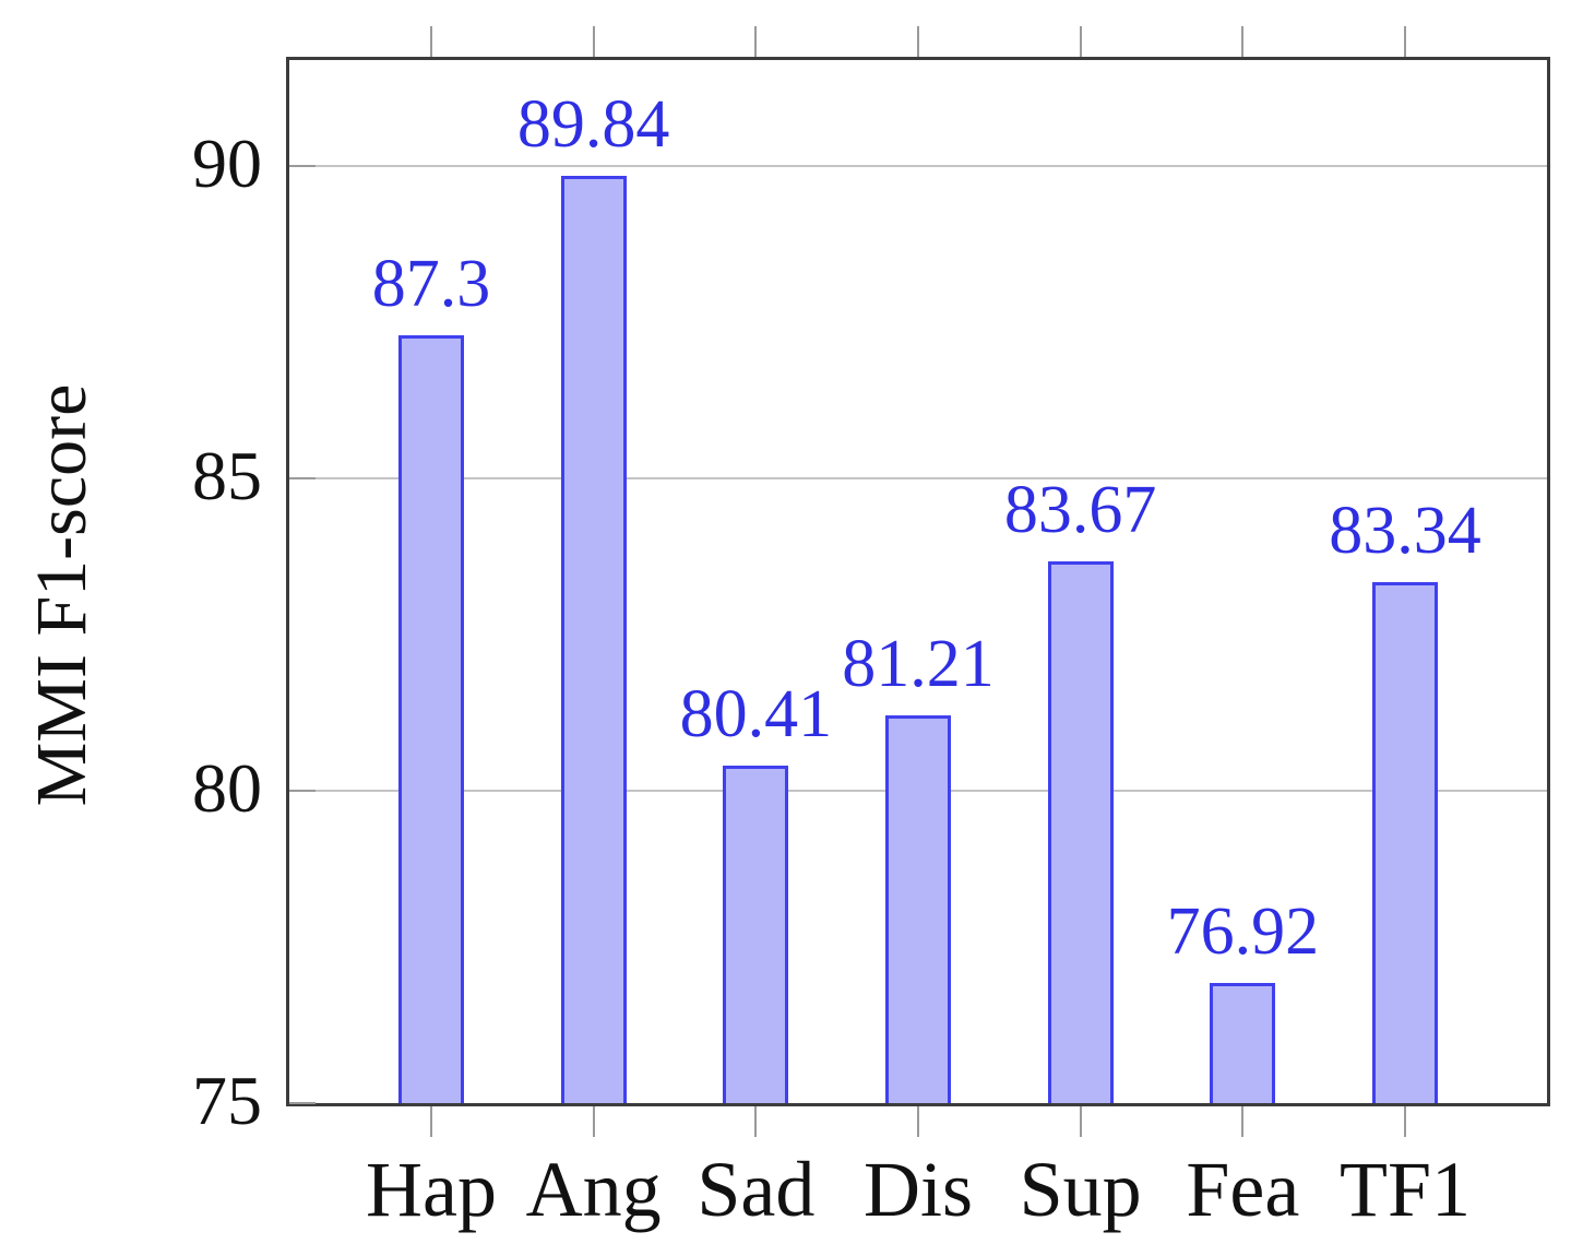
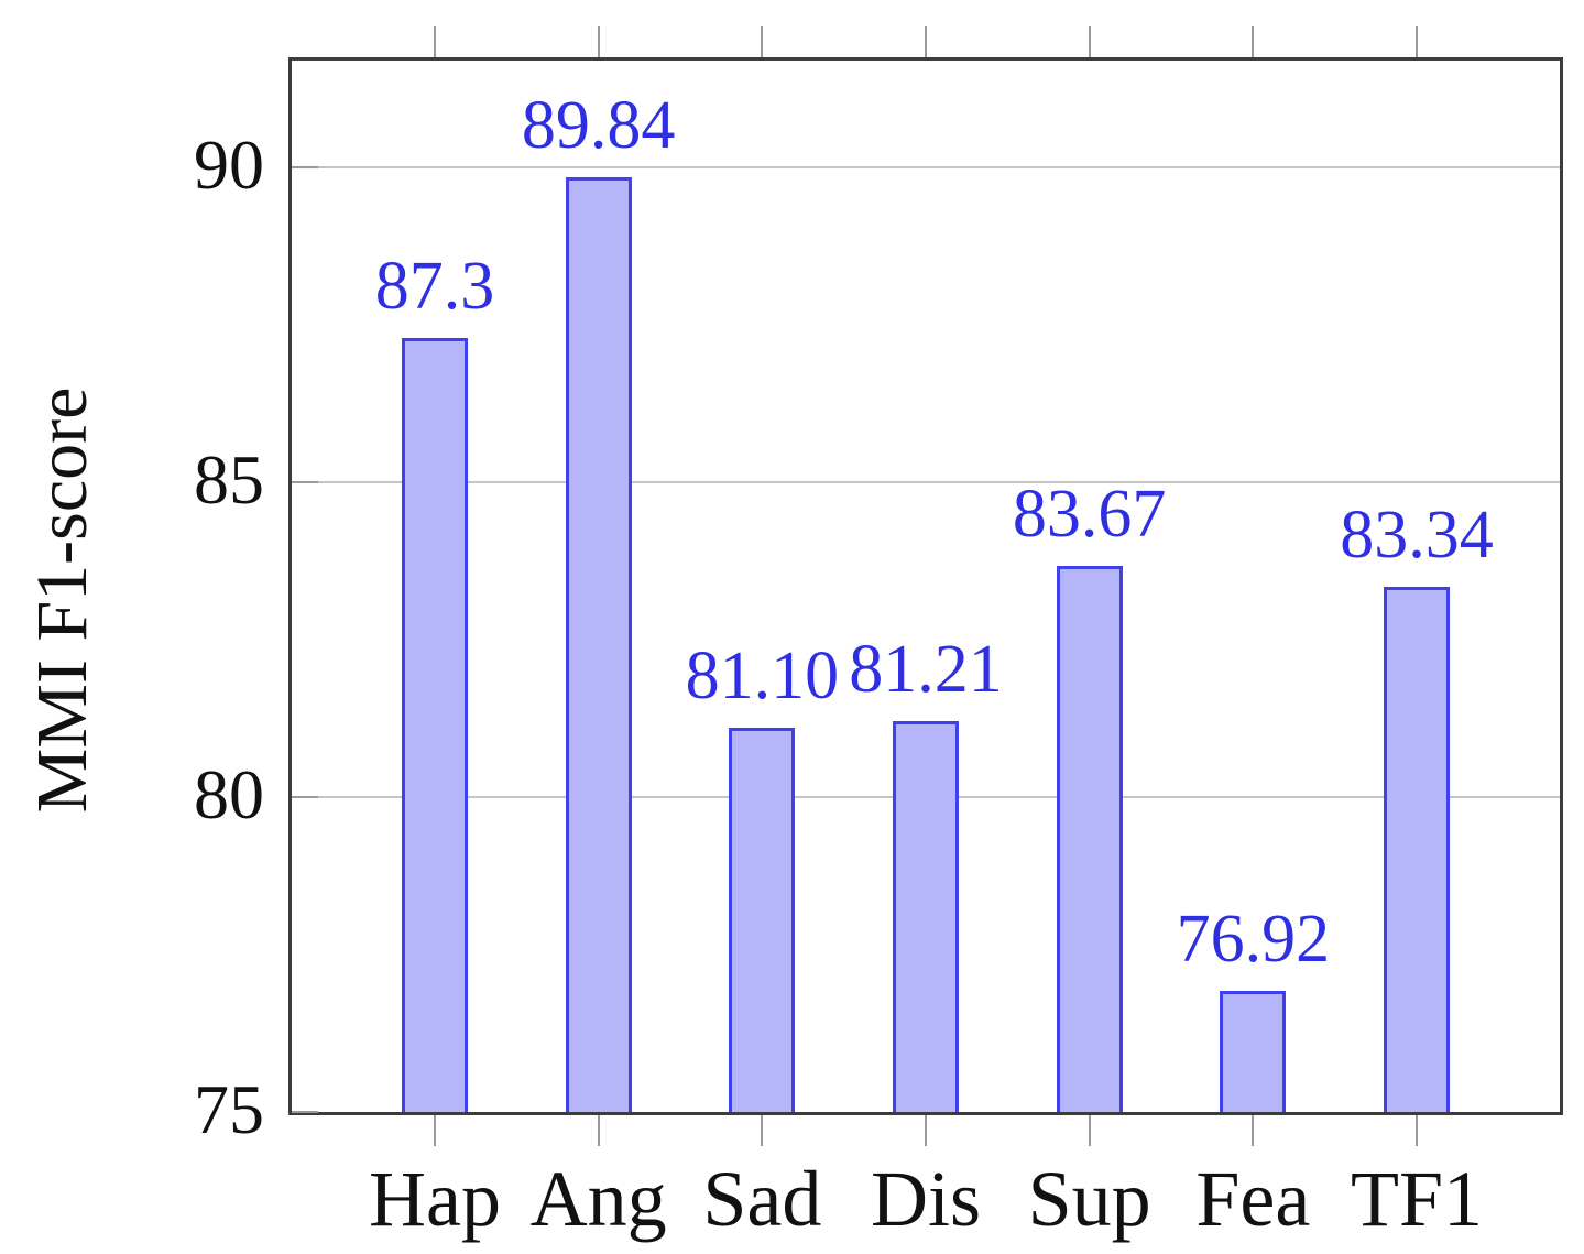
Sad: 80.41 -> 81.10
